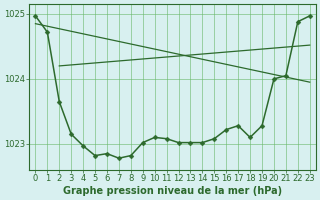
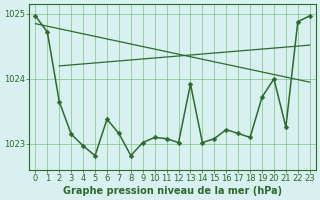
6: 1022.85 -> 1023.38
7: 1022.78 -> 1023.16
13: 1023.02 -> 1023.92
17: 1023.28 -> 1023.16
19: 1023.28 -> 1023.72
21: 1024.05 -> 1023.26
